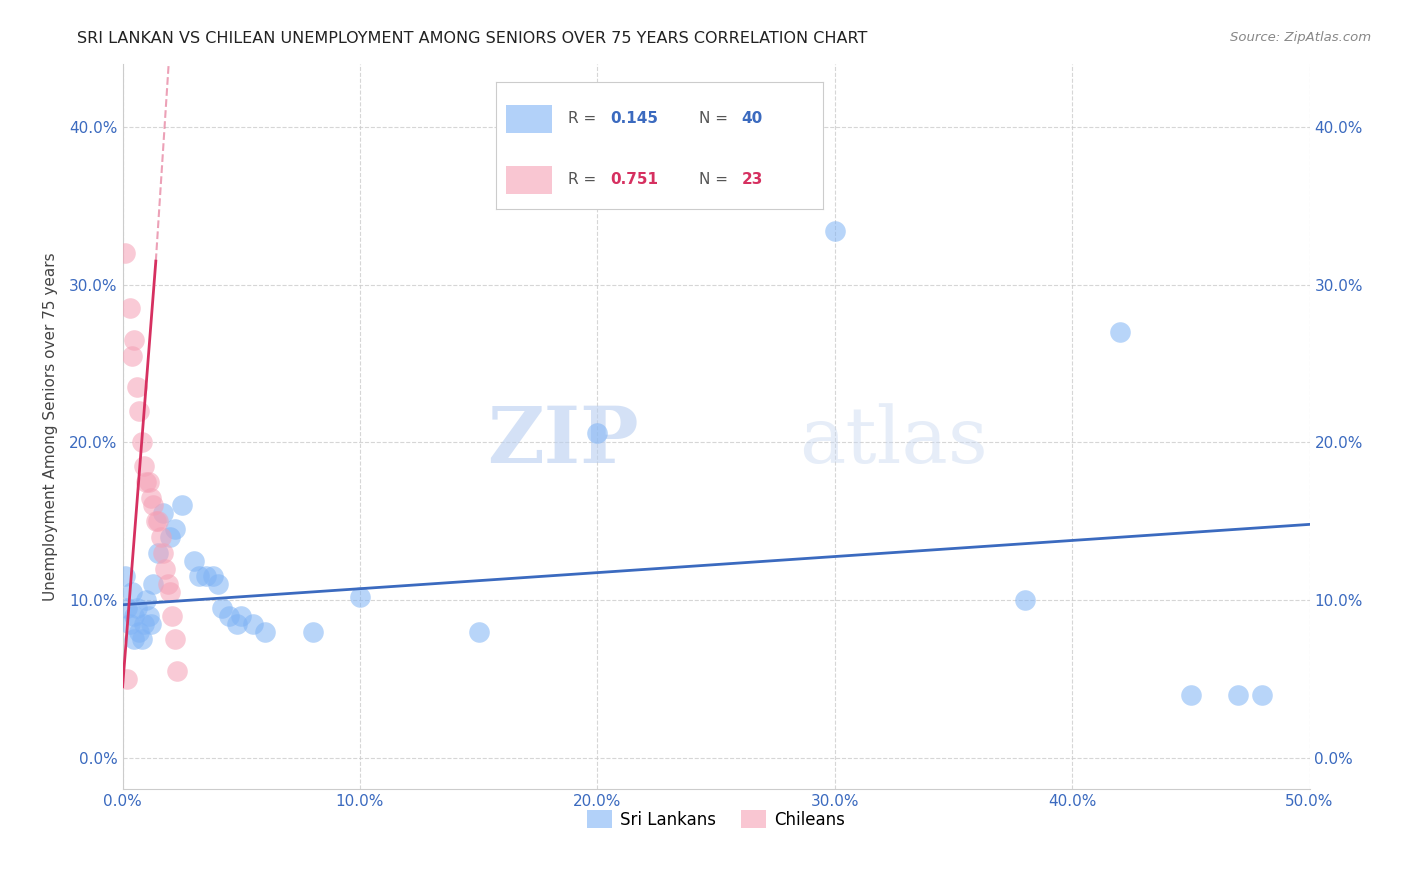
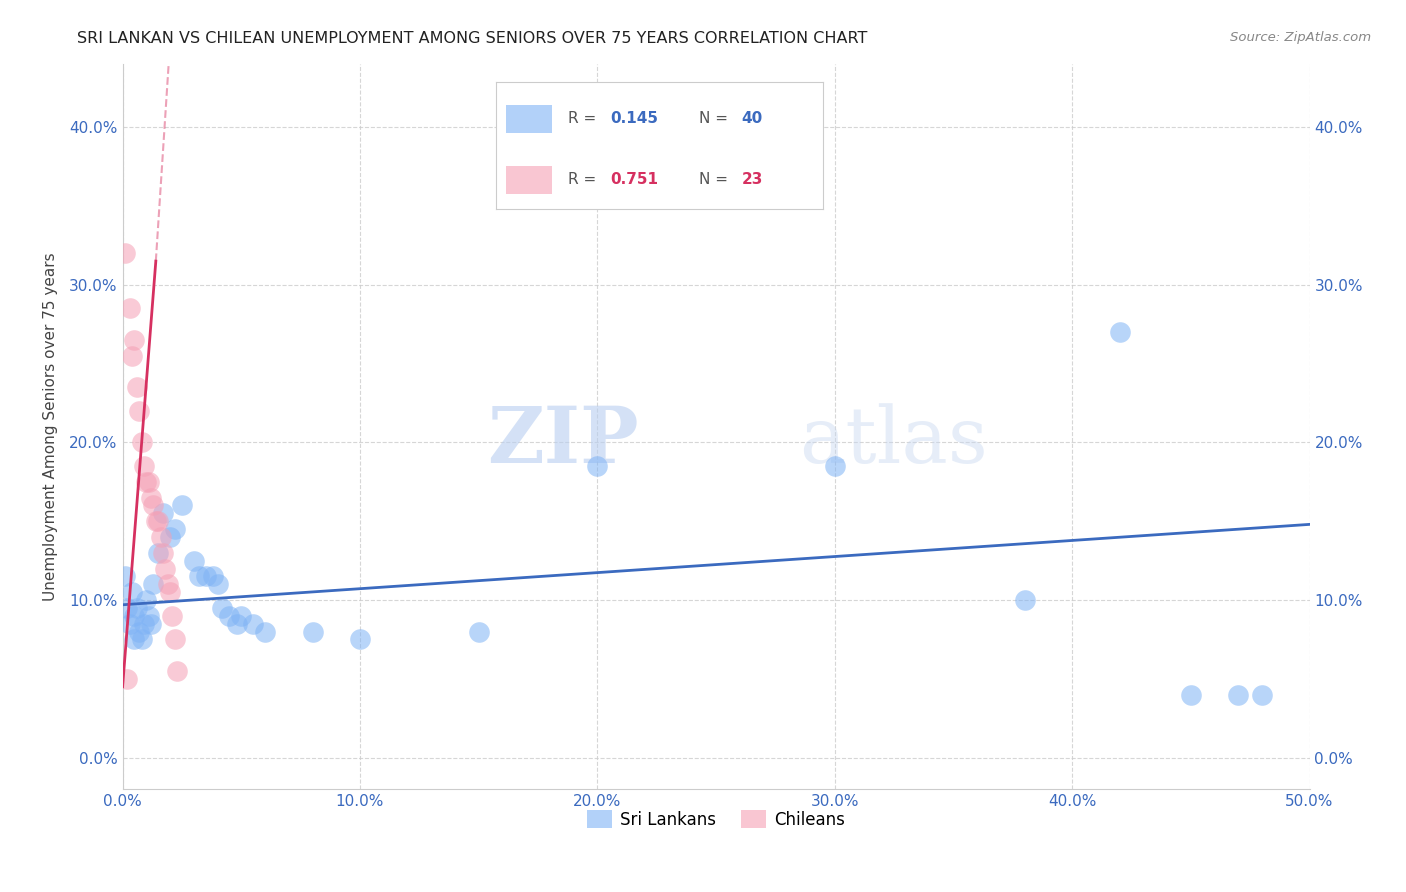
Sri Lankans/10.0%: 10.2% -> 7.5%
Sri Lankans/20.0%: 20.6% -> 18.5%
Sri Lankans/30.0%: 33.4% -> 18.5%
